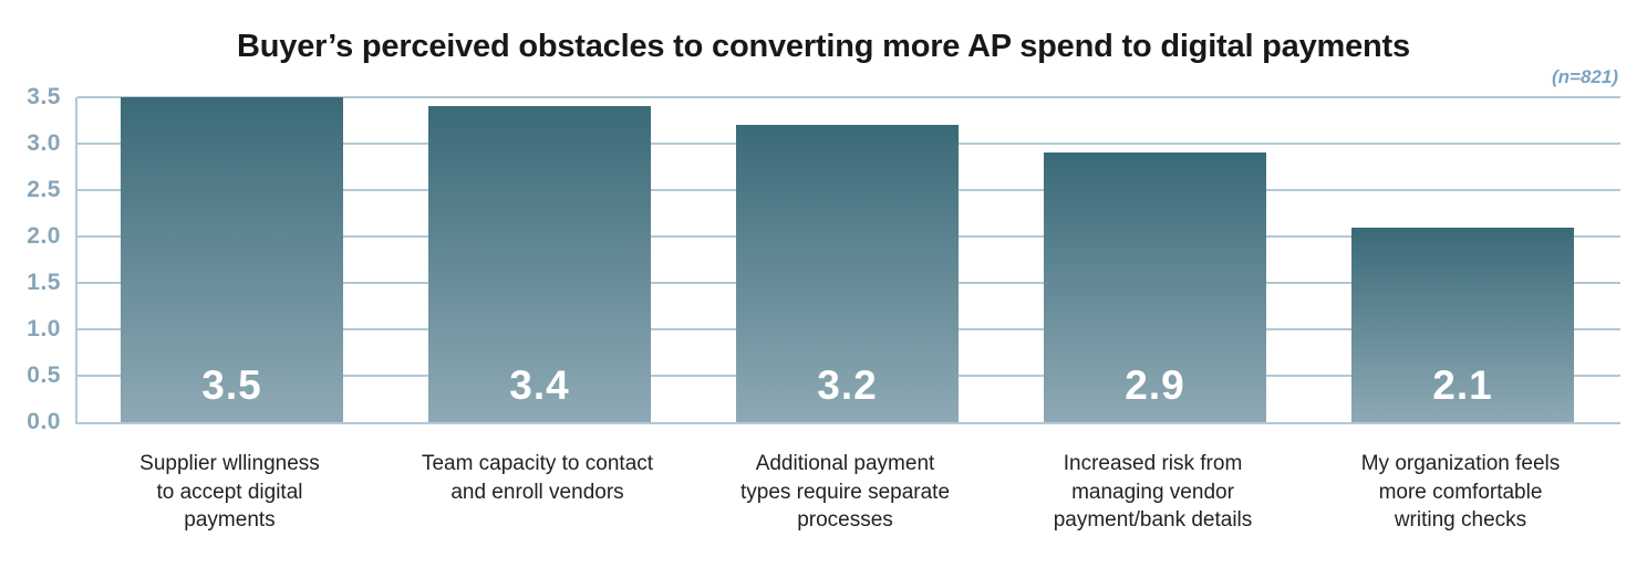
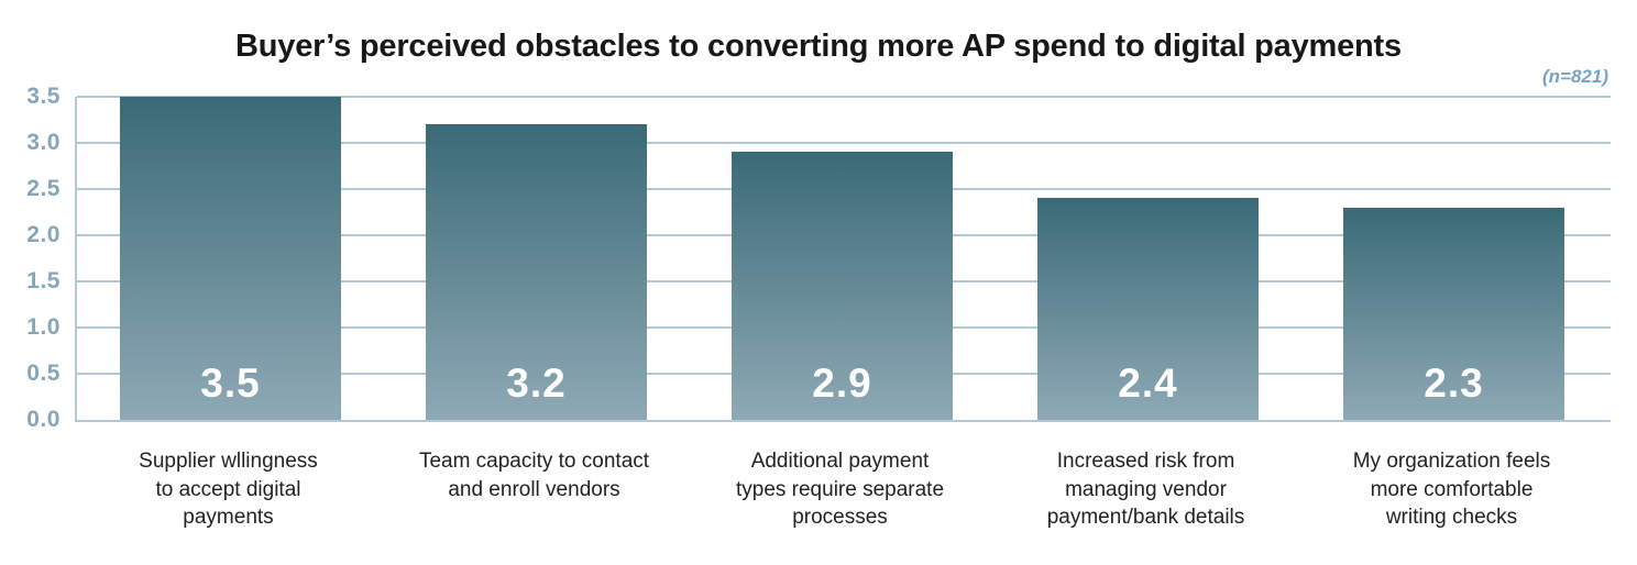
Team capacity to contact and enroll vendors: 3.4 -> 3.2
Additional payment types require separate processes: 3.2 -> 2.9
Increased risk from managing vendor payment/bank details: 2.9 -> 2.4
My organization feels more comfortable writing checks: 2.1 -> 2.3
